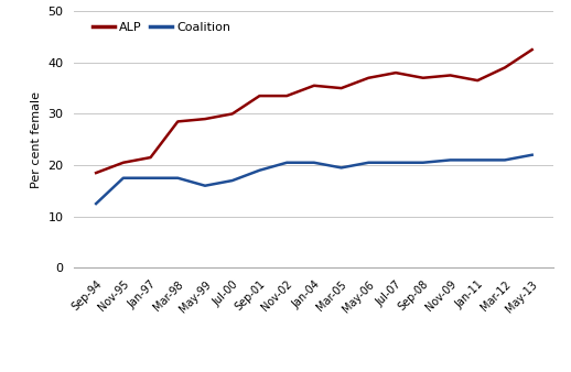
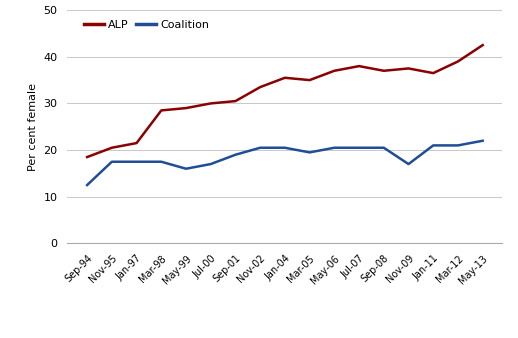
ALP/Sep-01: 33.5 -> 30.5
Coalition/Nov-09: 21.0 -> 17.0
